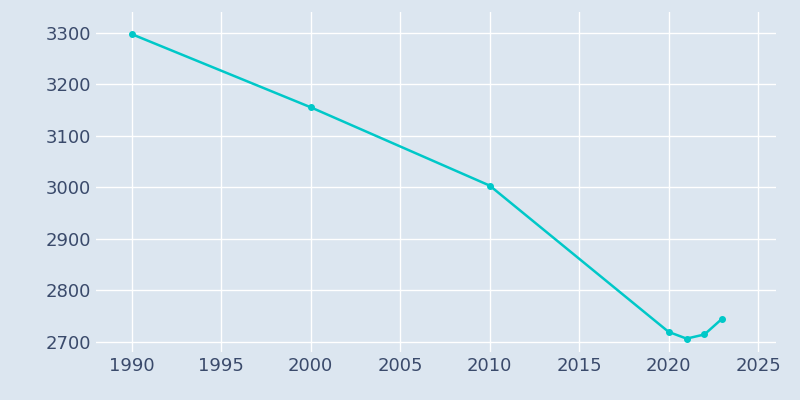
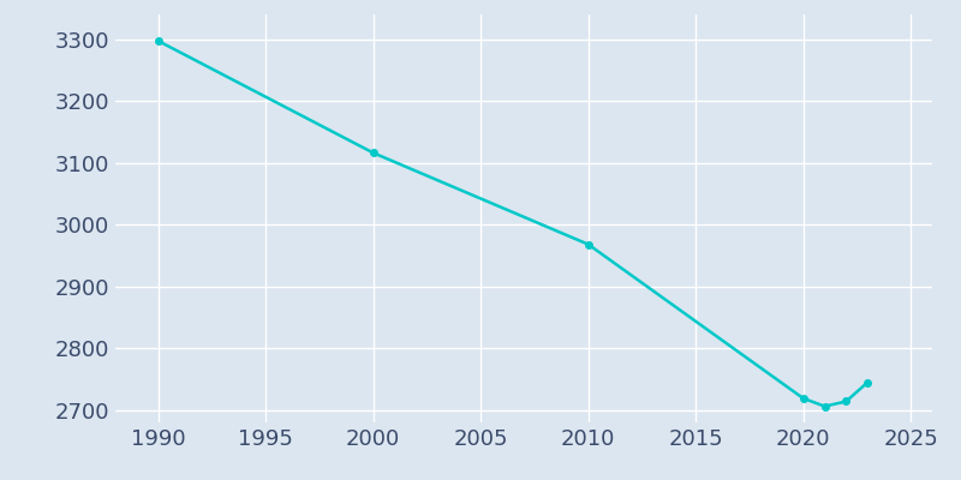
2000: 3155 -> 3116
2010: 3003 -> 2968
